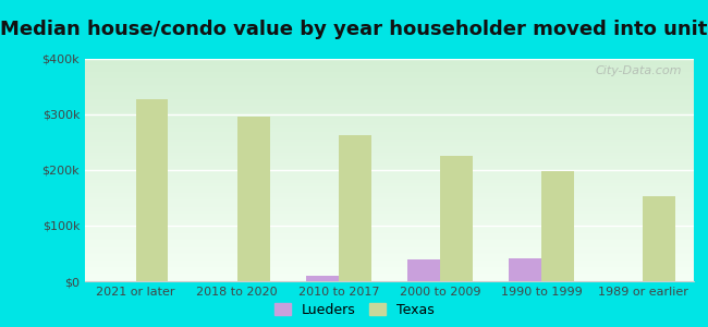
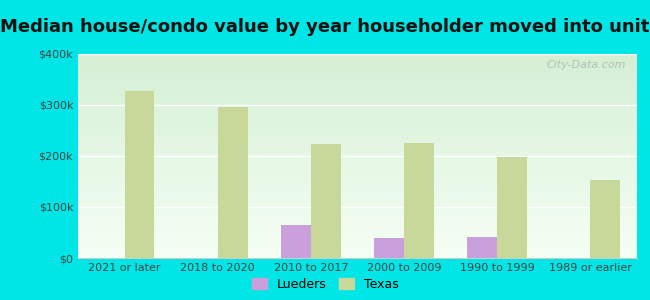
Lueders/2010 to 2017: $10k -> $64k
Texas/2010 to 2017: $262k -> $224k
